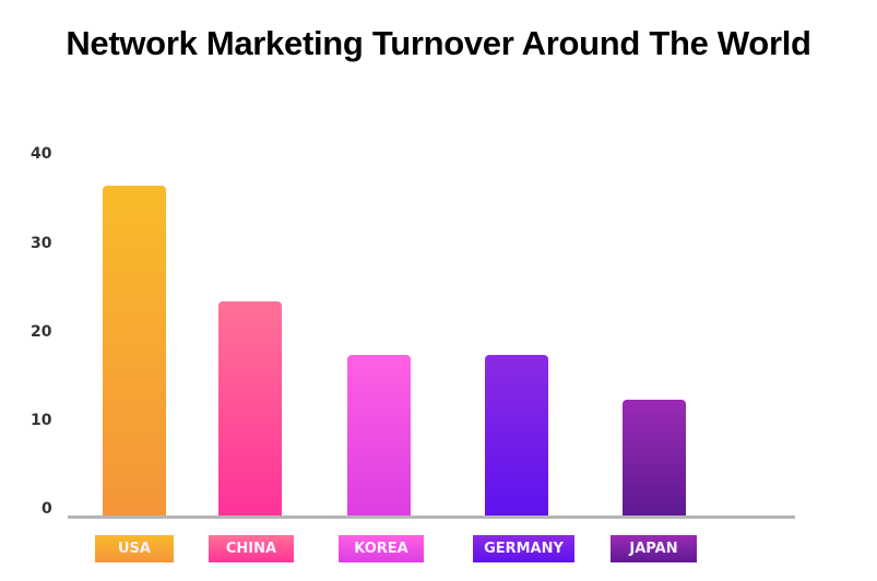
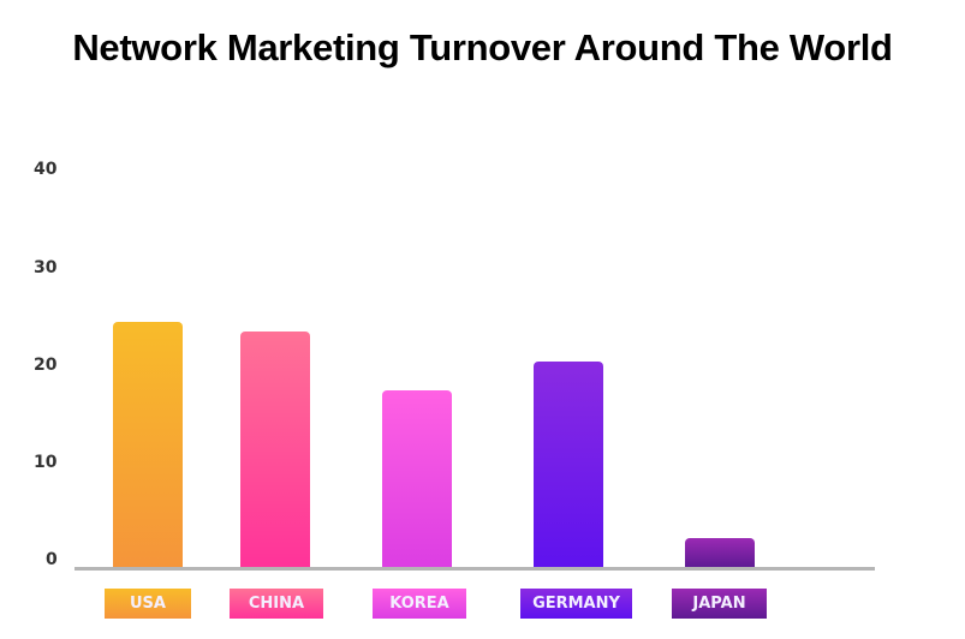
USA: 37 -> 25
GERMANY: 18 -> 21
JAPAN: 13 -> 3
